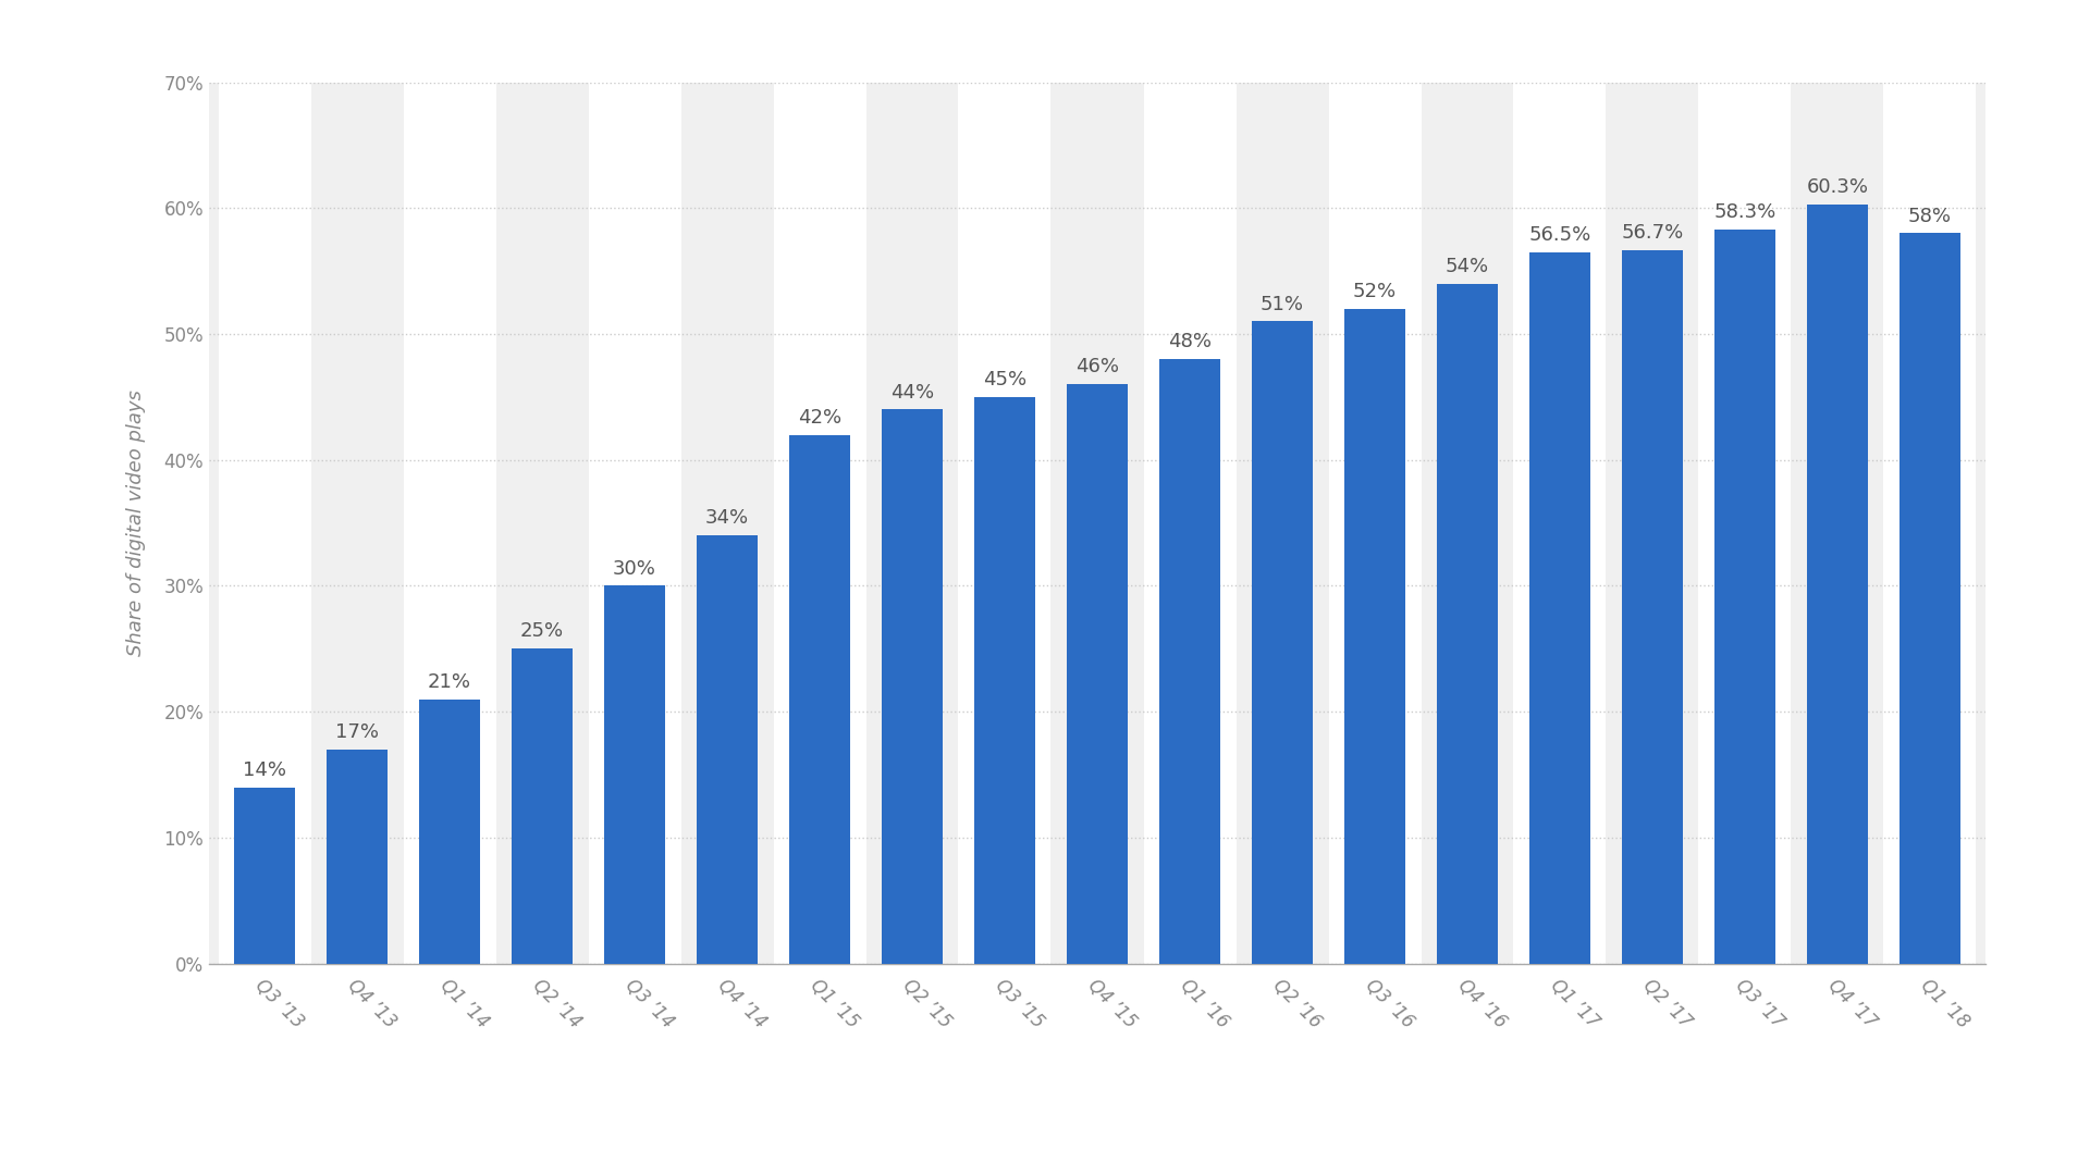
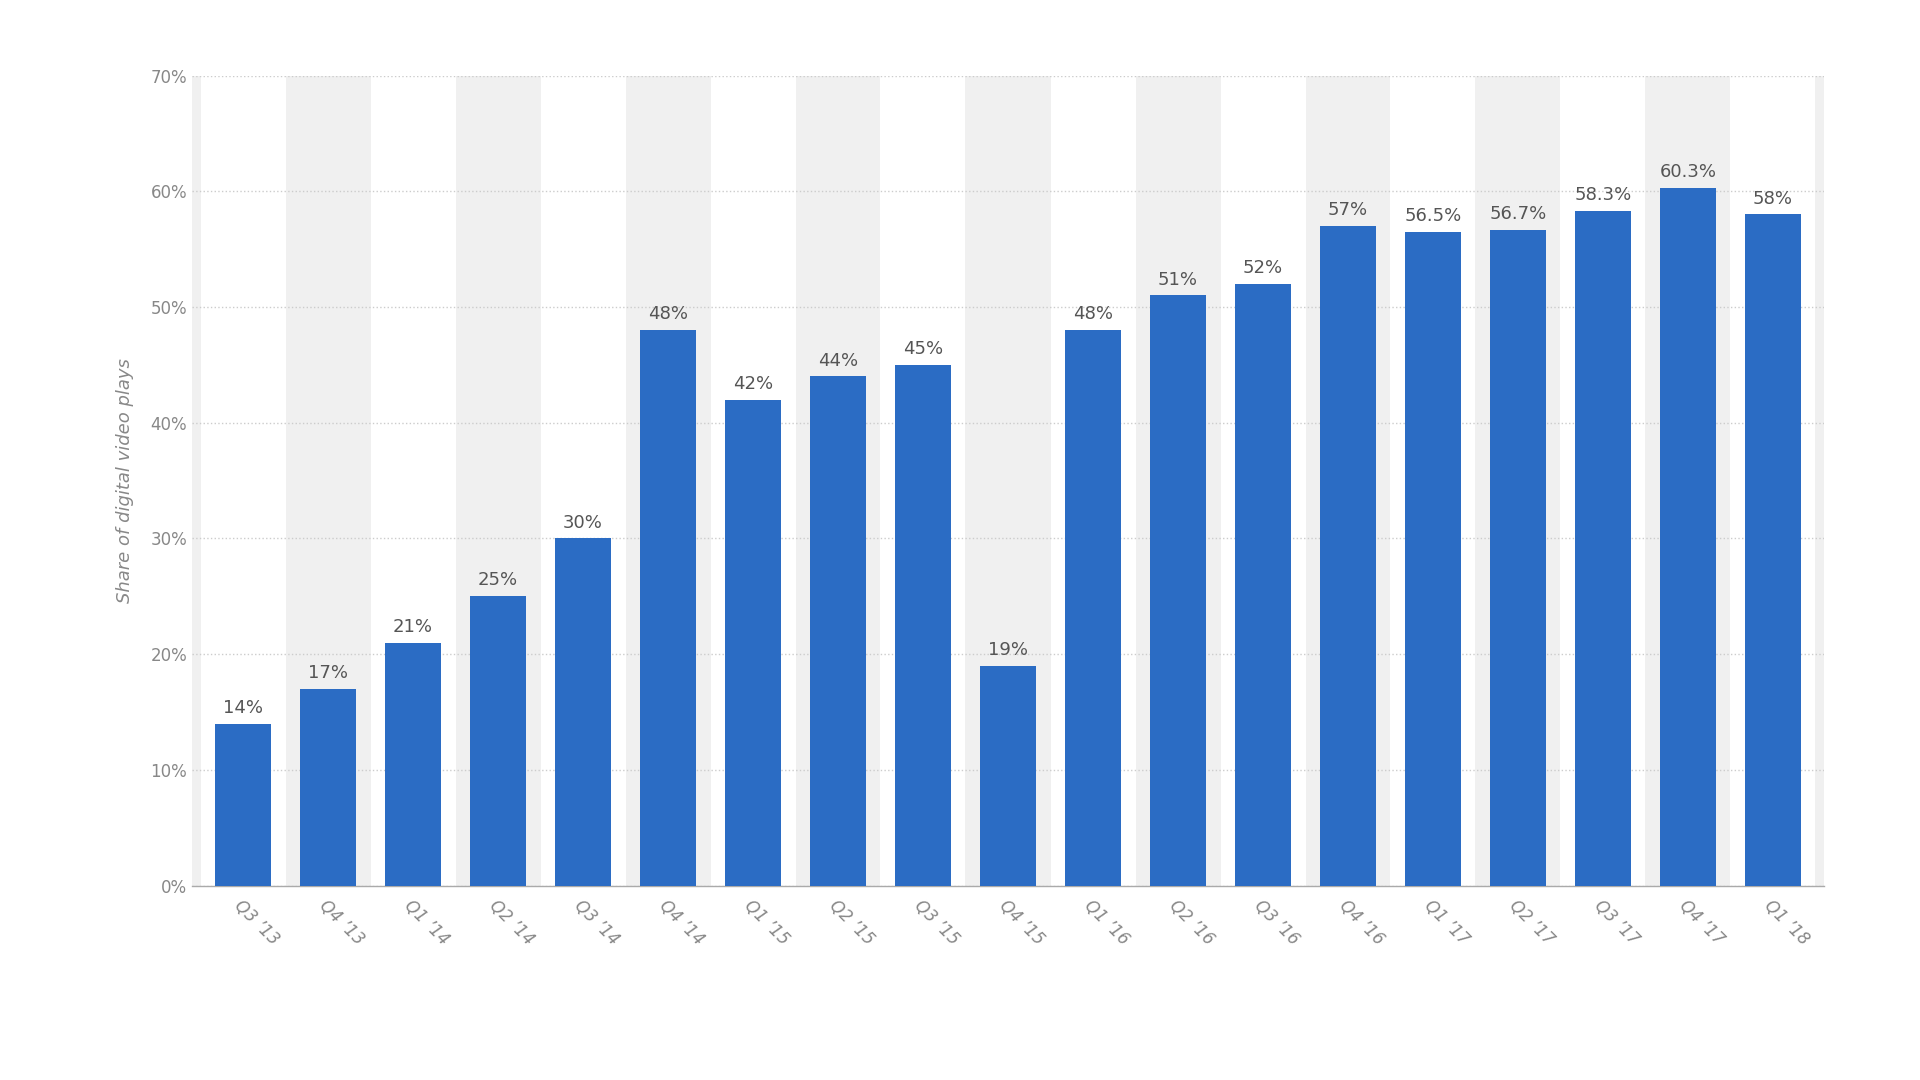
Q4 ’14: 34% -> 48%
Q4 ’15: 46% -> 19%
Q4 ’16: 54% -> 57%
